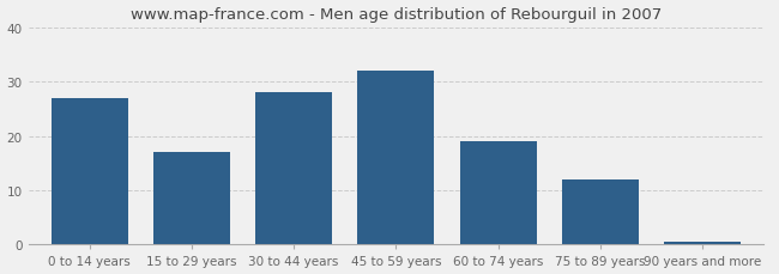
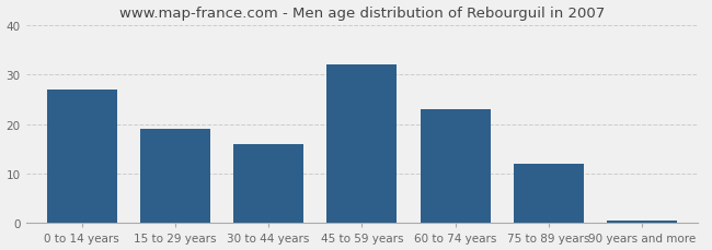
15 to 29 years: 17.0 -> 19.0
30 to 44 years: 28.0 -> 16.0
60 to 74 years: 19.0 -> 23.0
